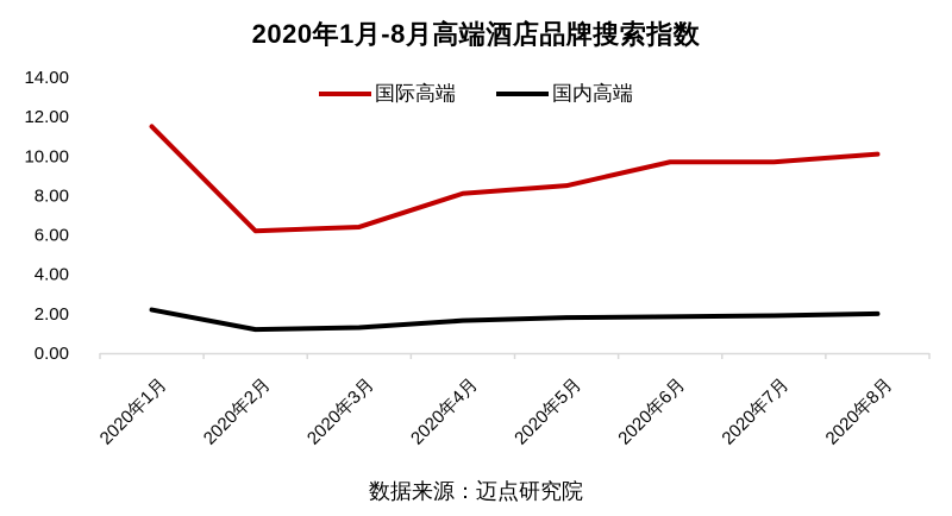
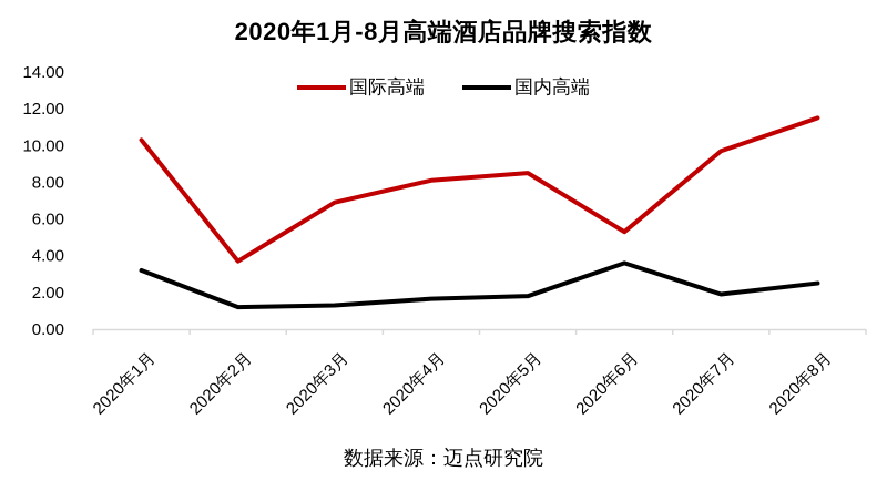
国际高端/2020年1月: 11.5 -> 10.3
国内高端/2020年1月: 2.2 -> 3.2
国际高端/2020年2月: 6.2 -> 3.7
国际高端/2020年3月: 6.4 -> 6.9
国际高端/2020年6月: 9.7 -> 5.3
国内高端/2020年6月: 1.9 -> 3.6
国际高端/2020年8月: 10.1 -> 11.5
国内高端/2020年8月: 2.0 -> 2.5
